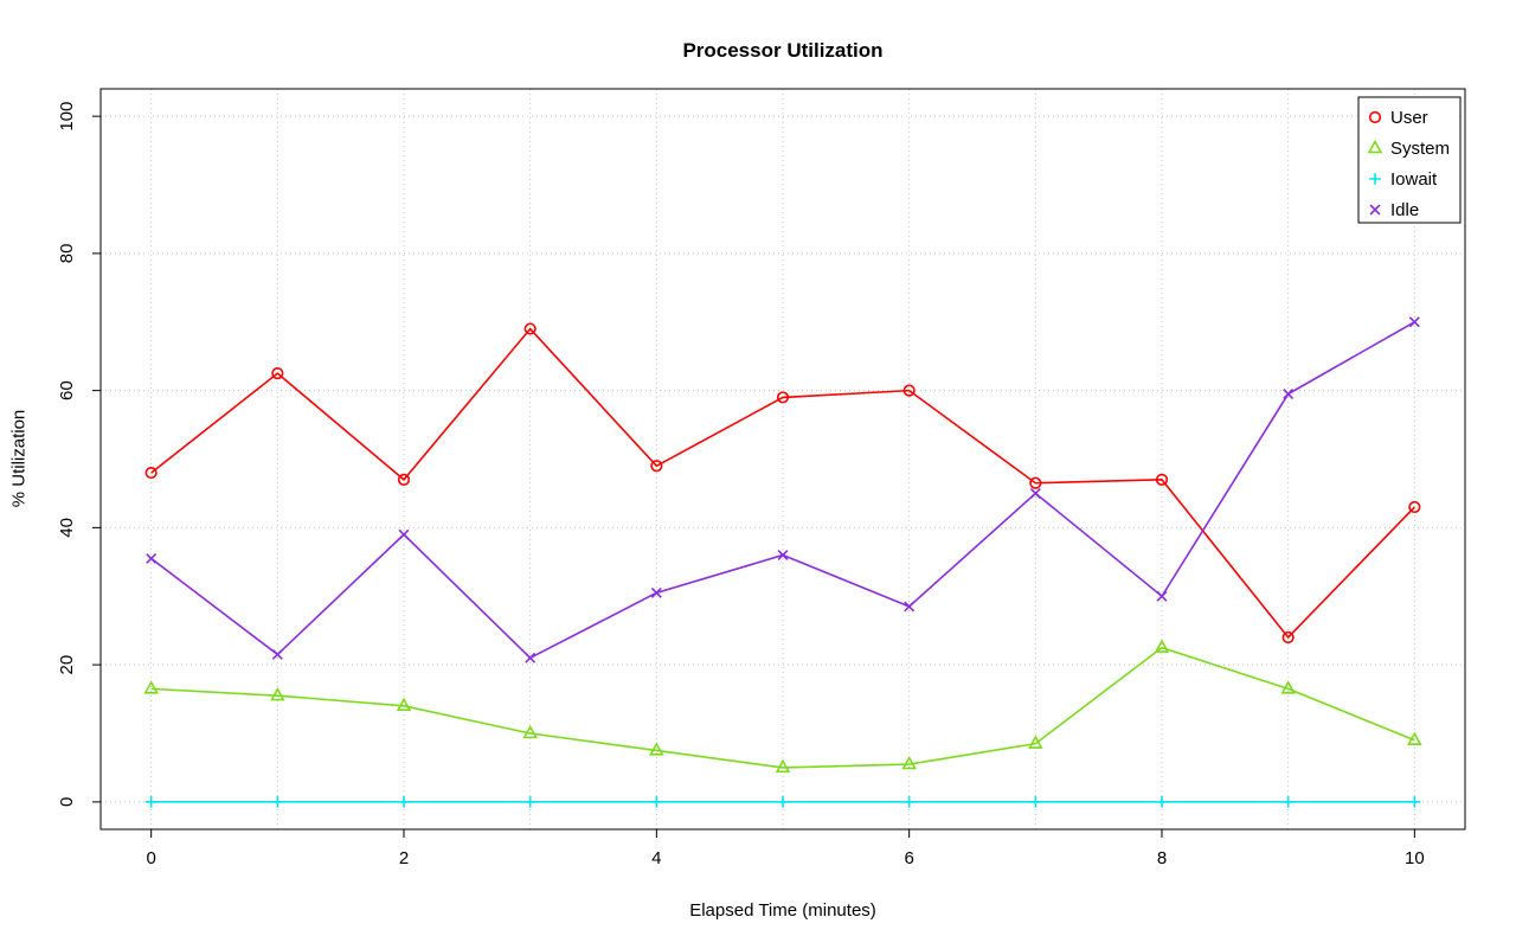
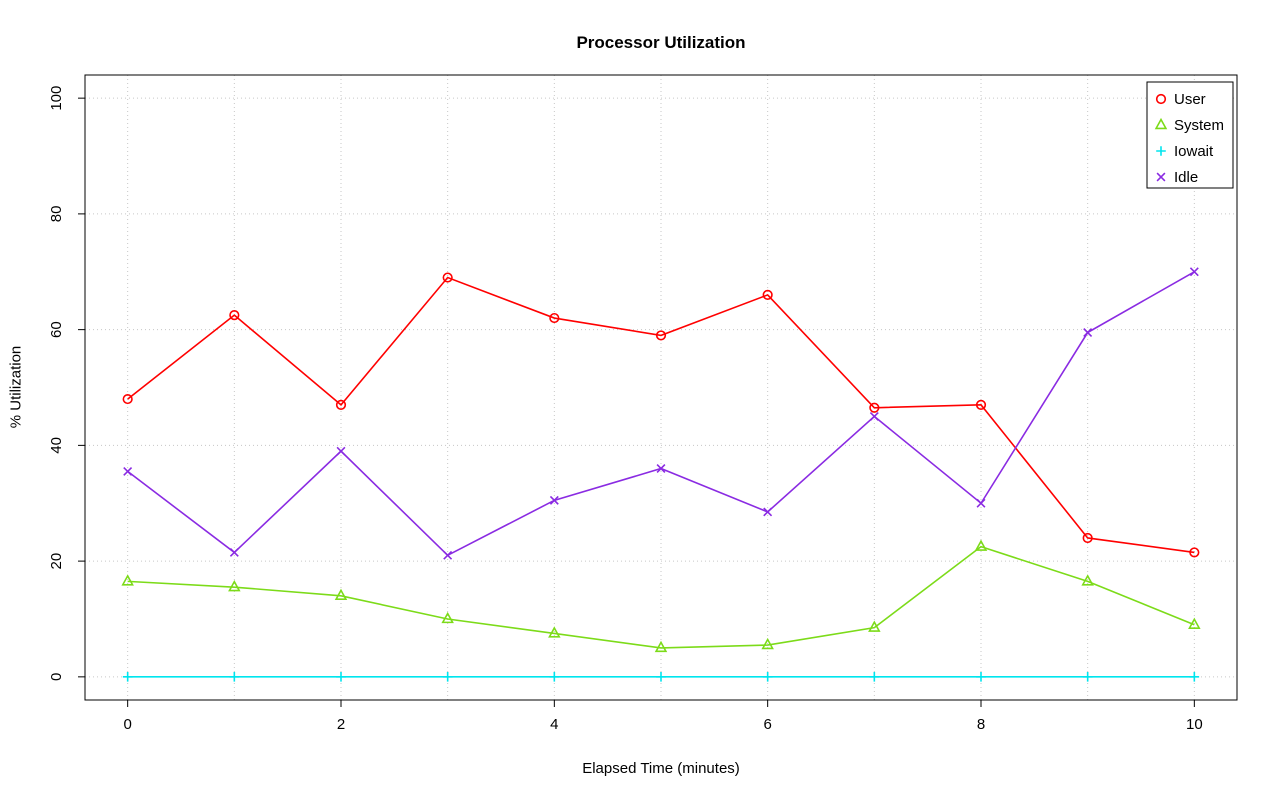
User/4: 49 -> 62
User/6: 60 -> 66
User/10: 43 -> 22
